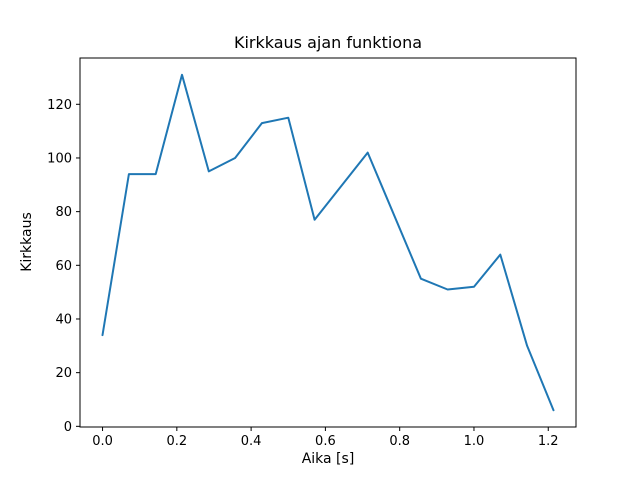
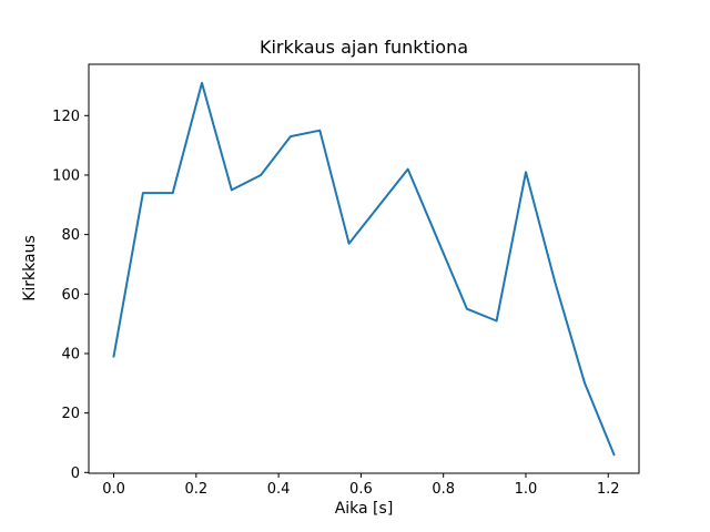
0.0: 34 -> 39
1.0: 52 -> 101
